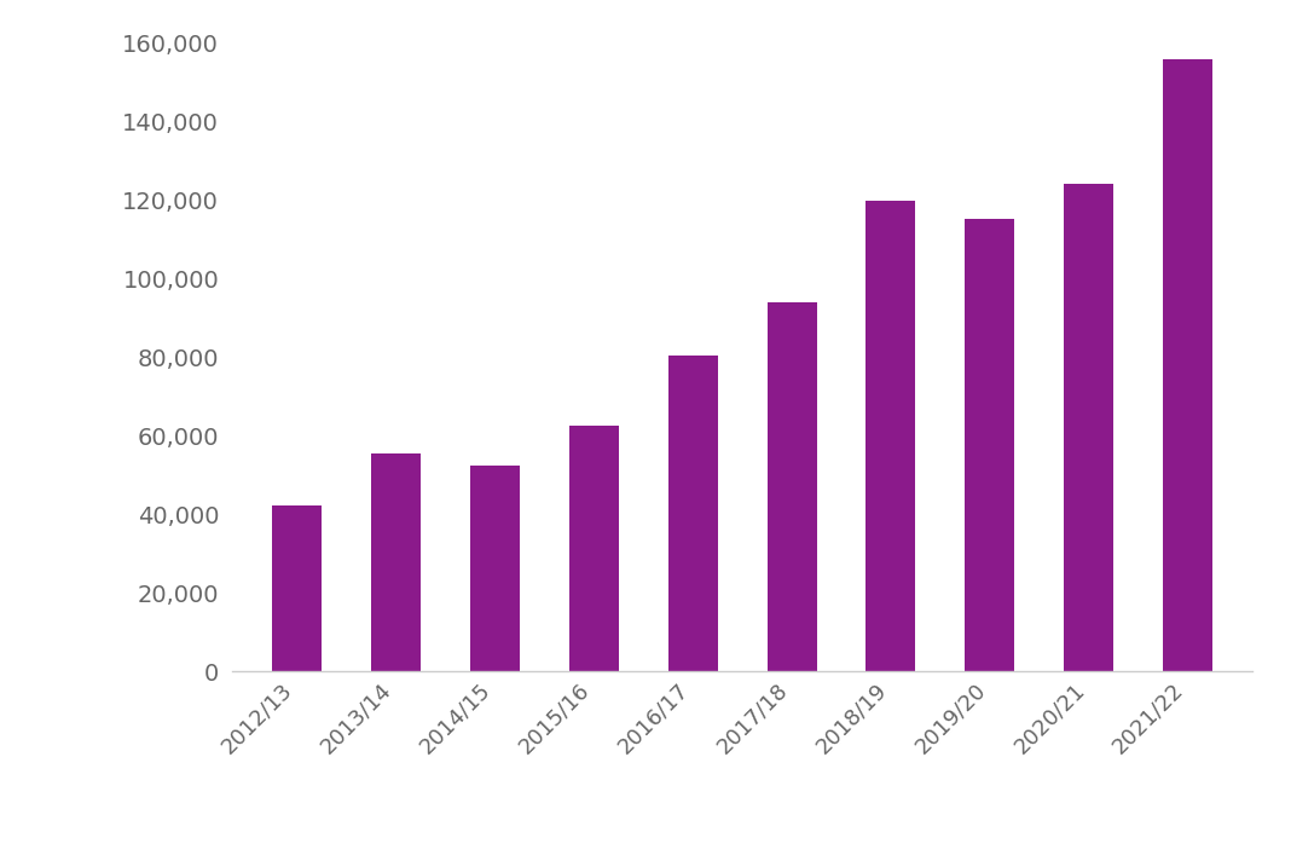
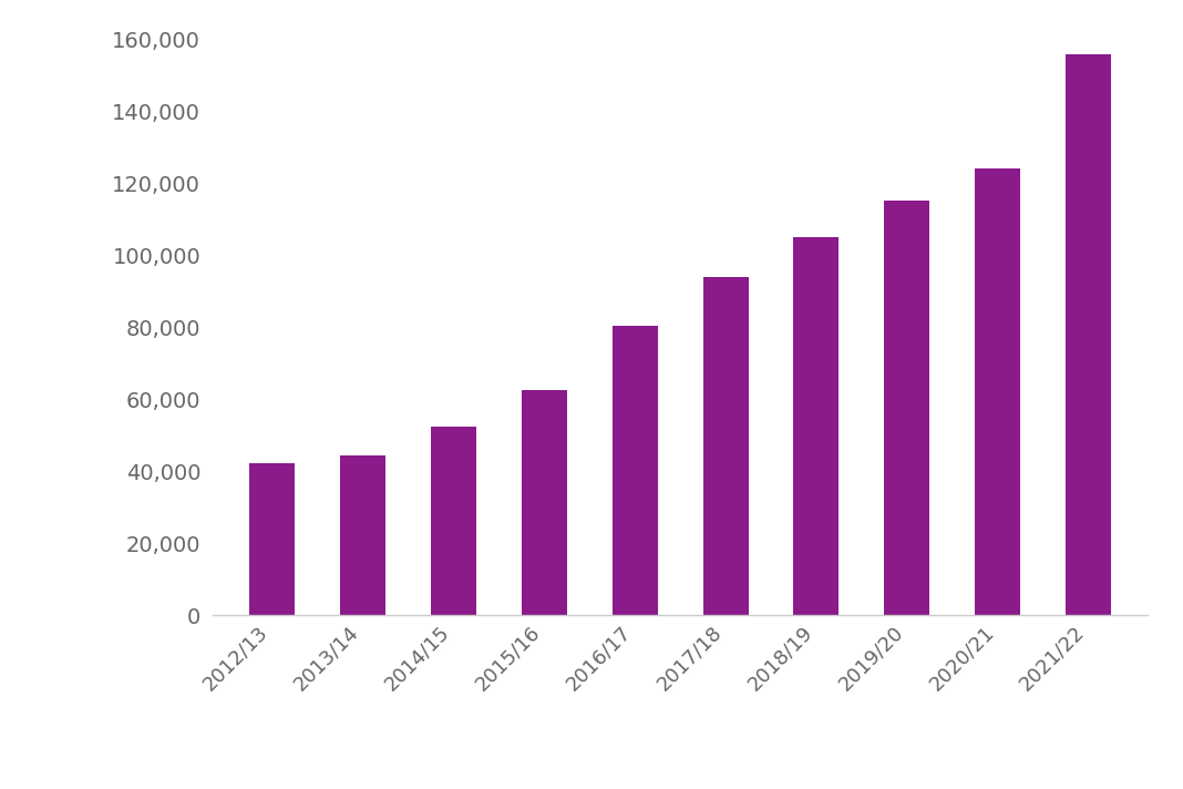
2013/14: 55,500 -> 44,500
2018/19: 120,000 -> 105,100
